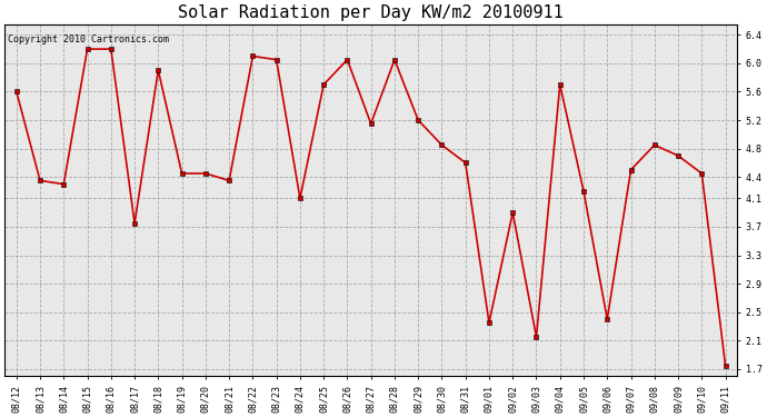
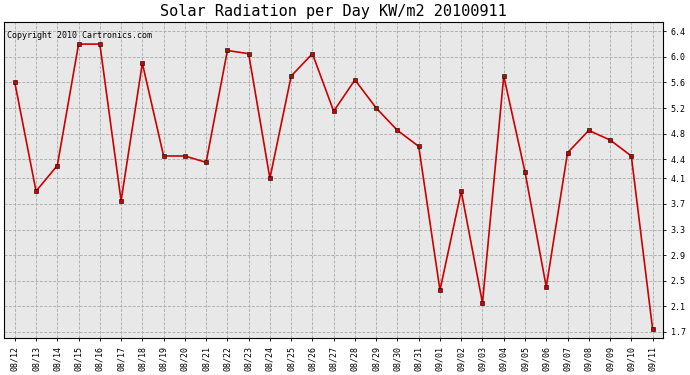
08/13: 4.35 -> 3.90
08/28: 6.05 -> 5.64
